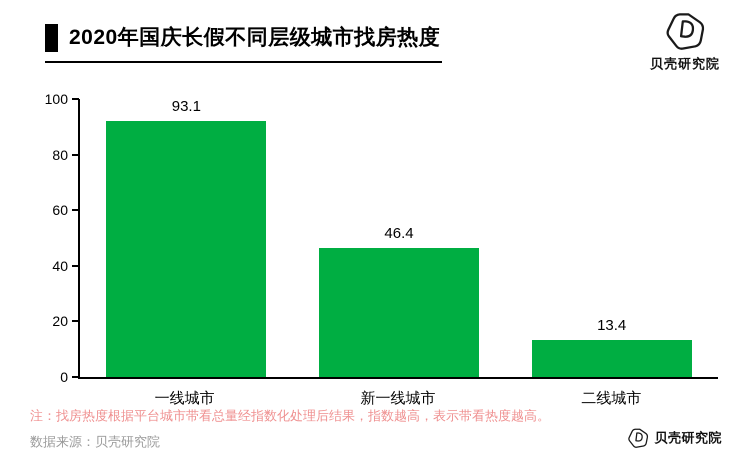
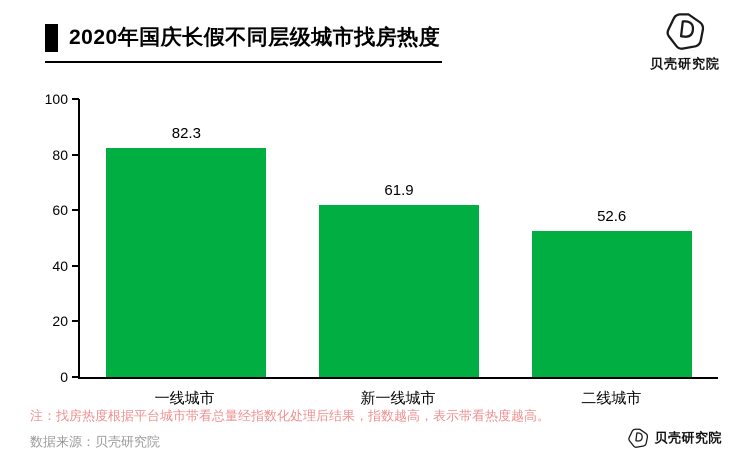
一线城市: 93.1 -> 82.3
新一线城市: 46.4 -> 61.9
二线城市: 13.4 -> 52.6
